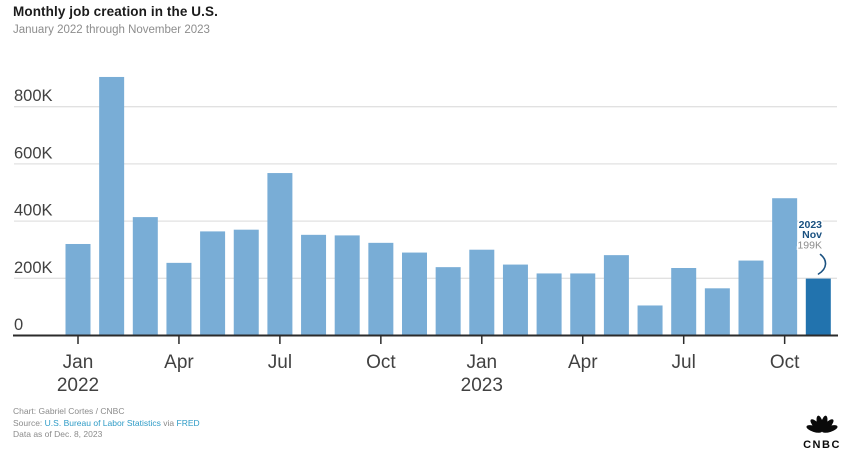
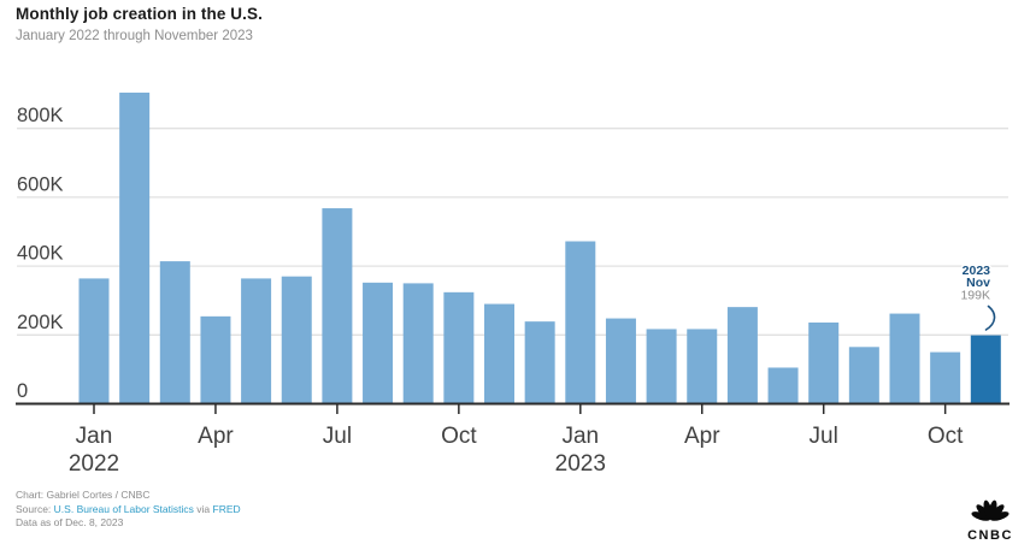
Jan 2022: 320K -> 360K
Jan 2023: 300K -> 470K
Oct 2023: 480K -> 150K
